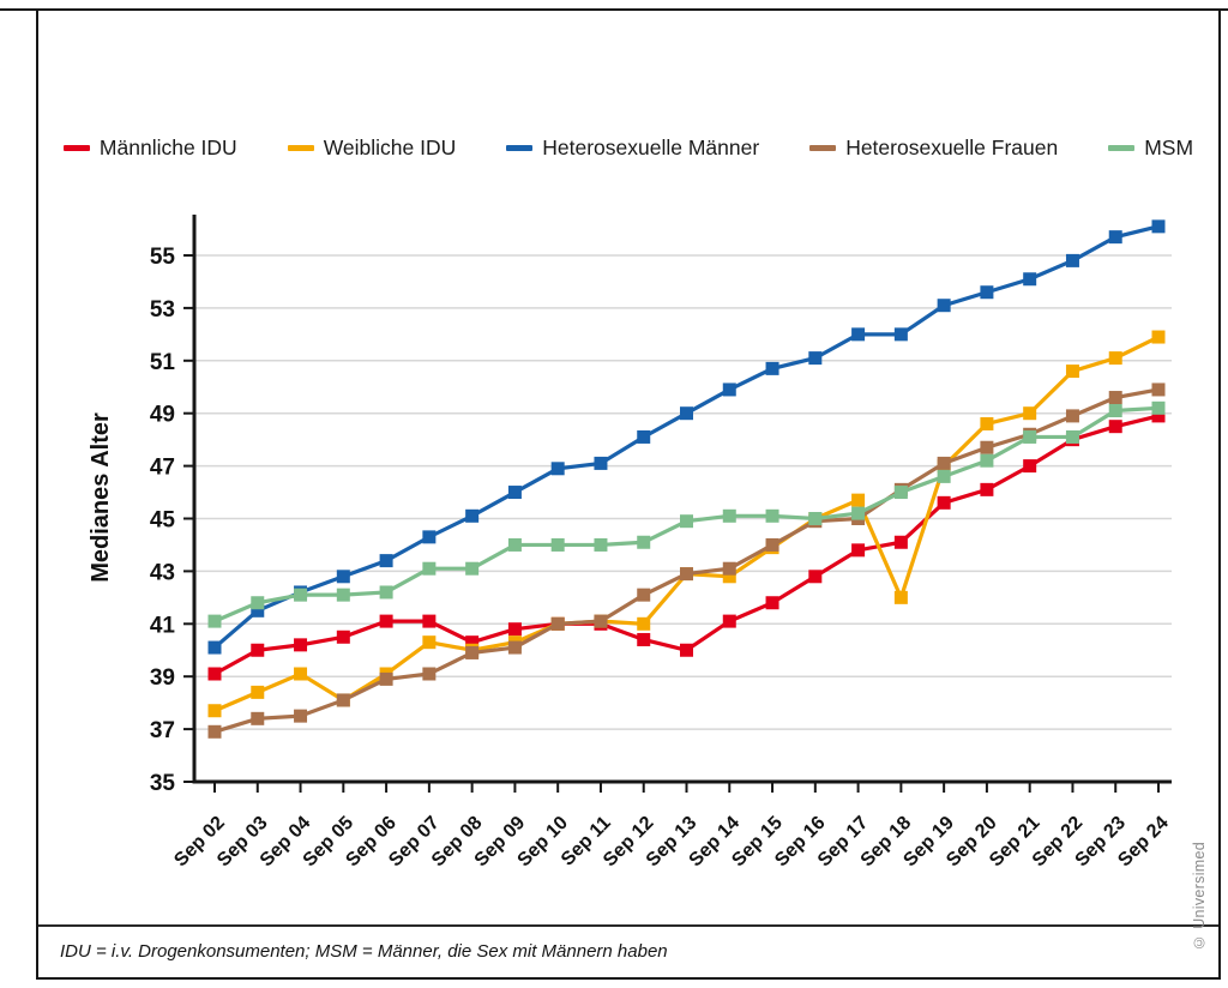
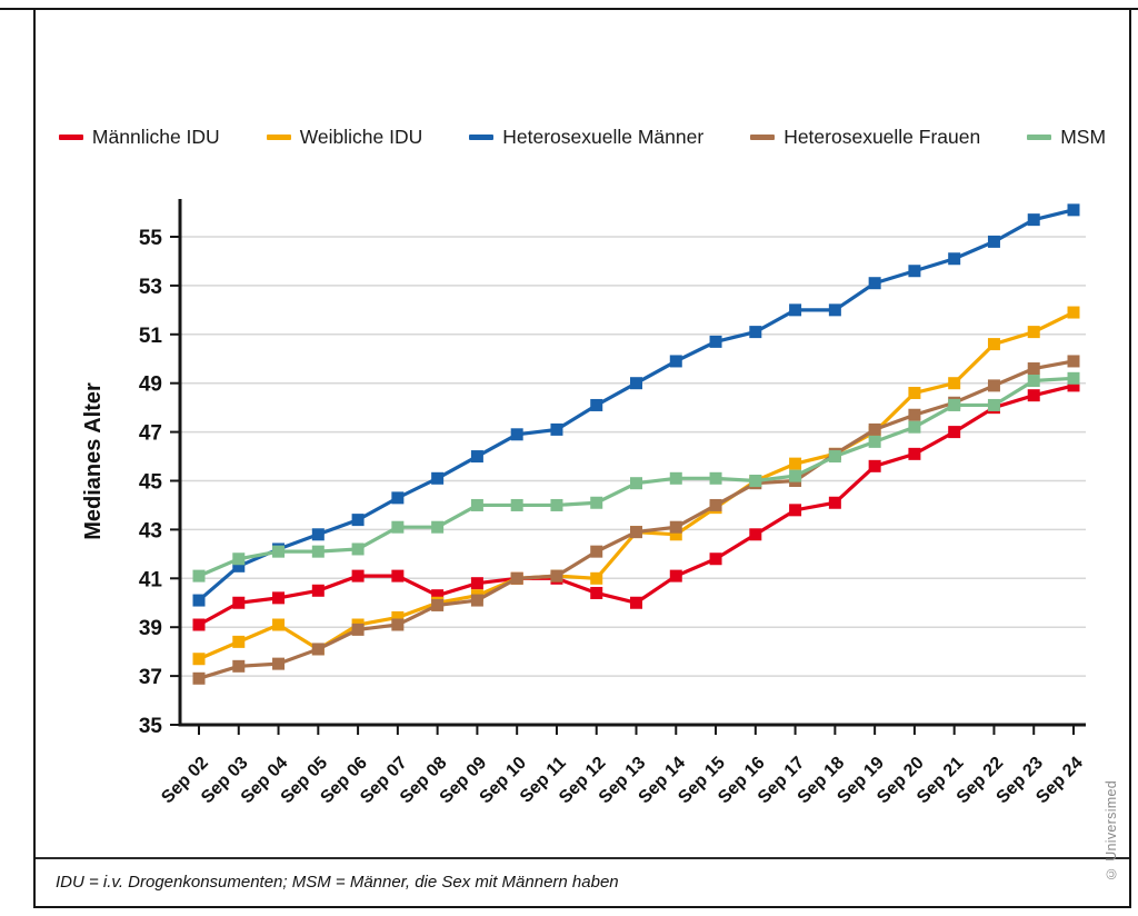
Weibliche IDU/Sep 07: 40.3 -> 39.4
Weibliche IDU/Sep 18: 42.0 -> 46.1
